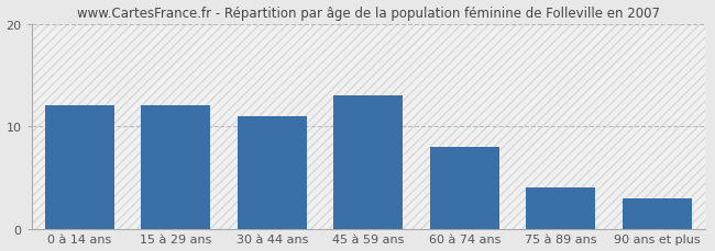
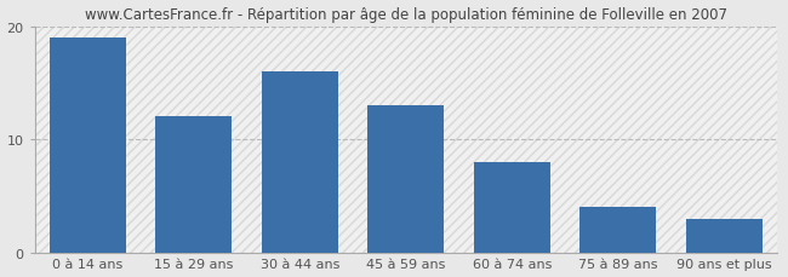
0 à 14 ans: 12 -> 19
30 à 44 ans: 11 -> 16
